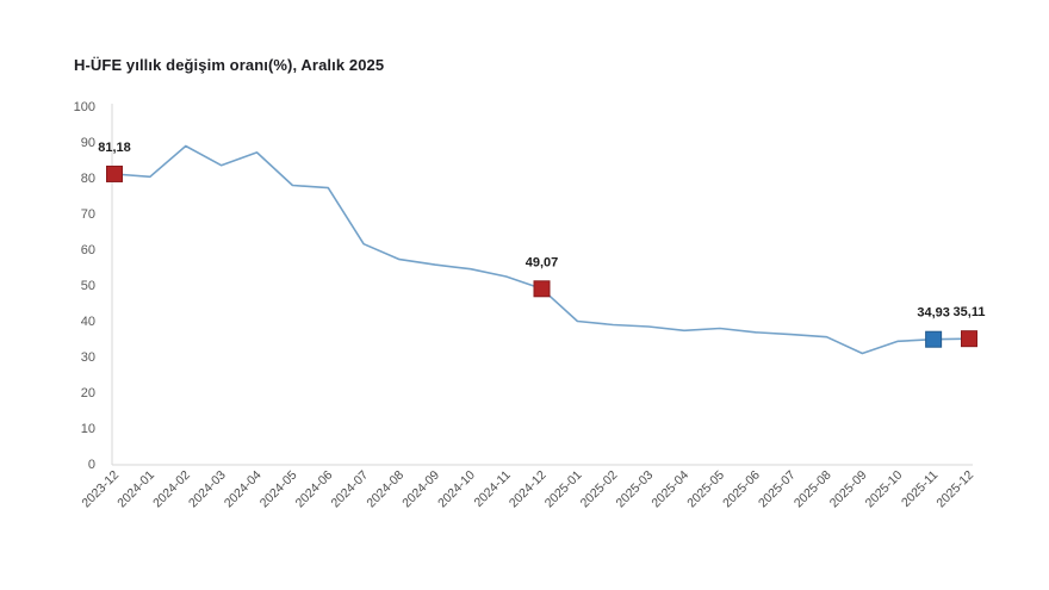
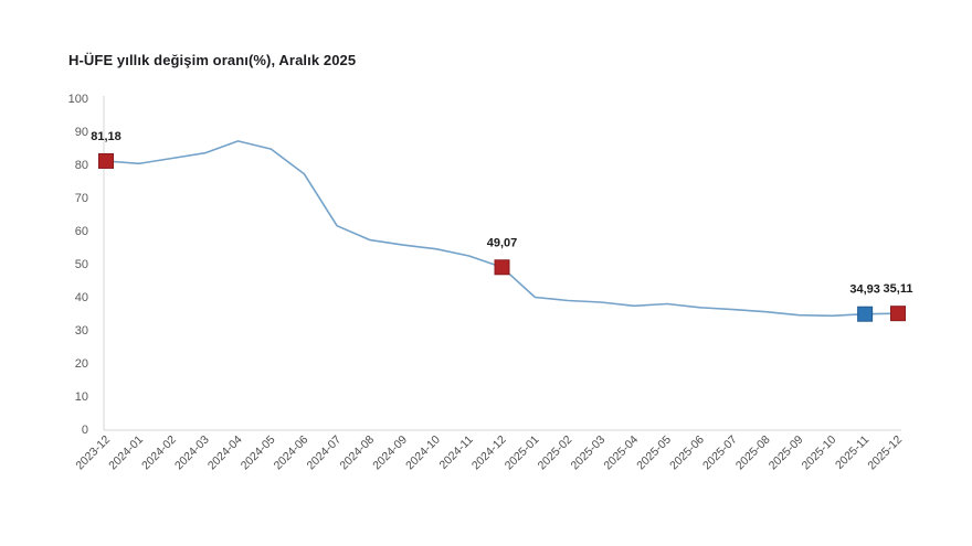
2024-02: 89 -> 82
2024-05: 78 -> 85
2025-09: 31 -> 35
